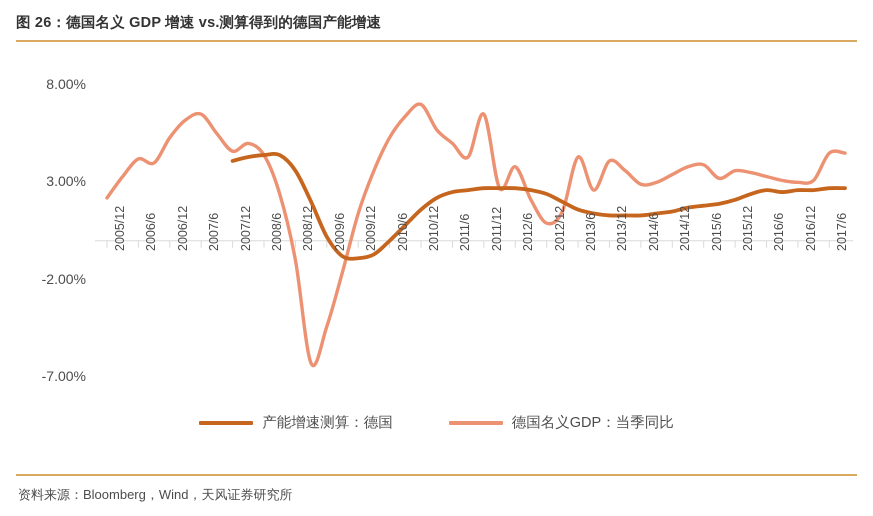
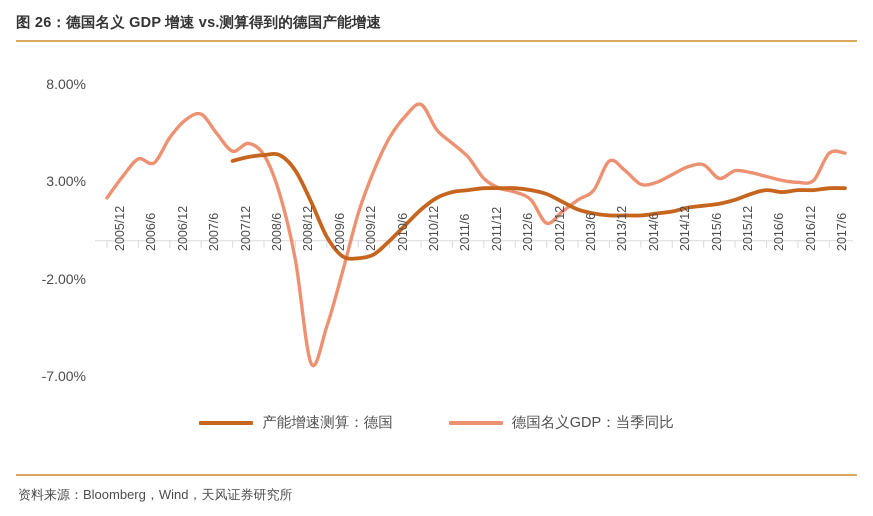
德国名义GDP：当季同比/2011/12: 6.5% -> 3.2%
德国名义GDP：当季同比/2012/6: 3.8% -> 2.5%
德国名义GDP：当季同比/2013/6: 4.3% -> 2.1%
